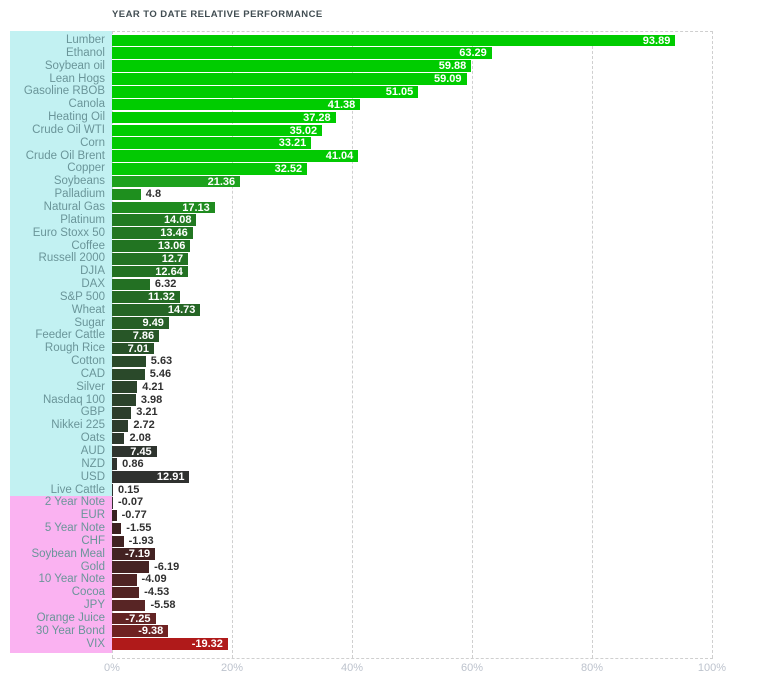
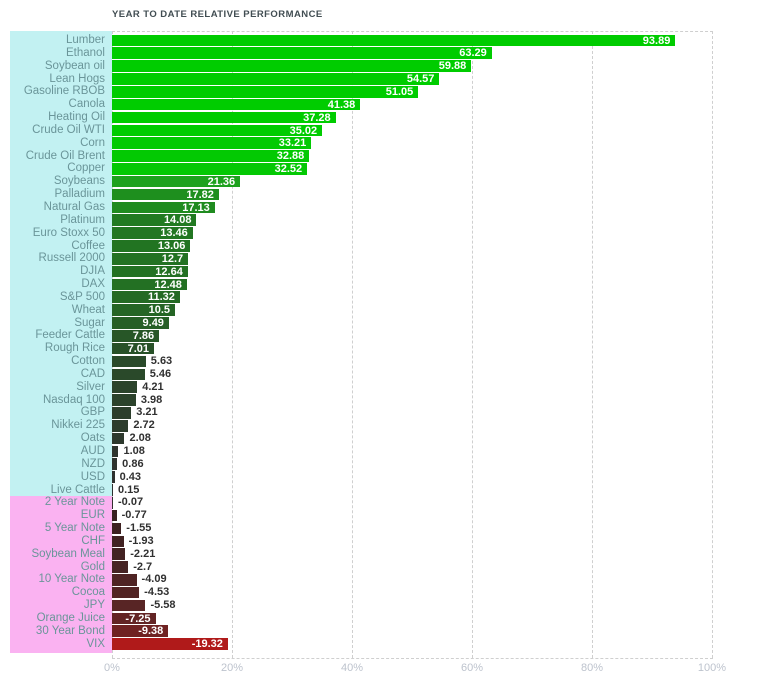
Lean Hogs: 59.09 -> 54.57
Crude Oil Brent: 41.04 -> 32.88
Palladium: 4.8 -> 17.82
DAX: 6.32 -> 12.48
Wheat: 14.73 -> 10.5
AUD: 7.45 -> 1.08
USD: 12.91 -> 0.43
Soybean Meal: -7.19 -> -2.21
Gold: -6.19 -> -2.7
